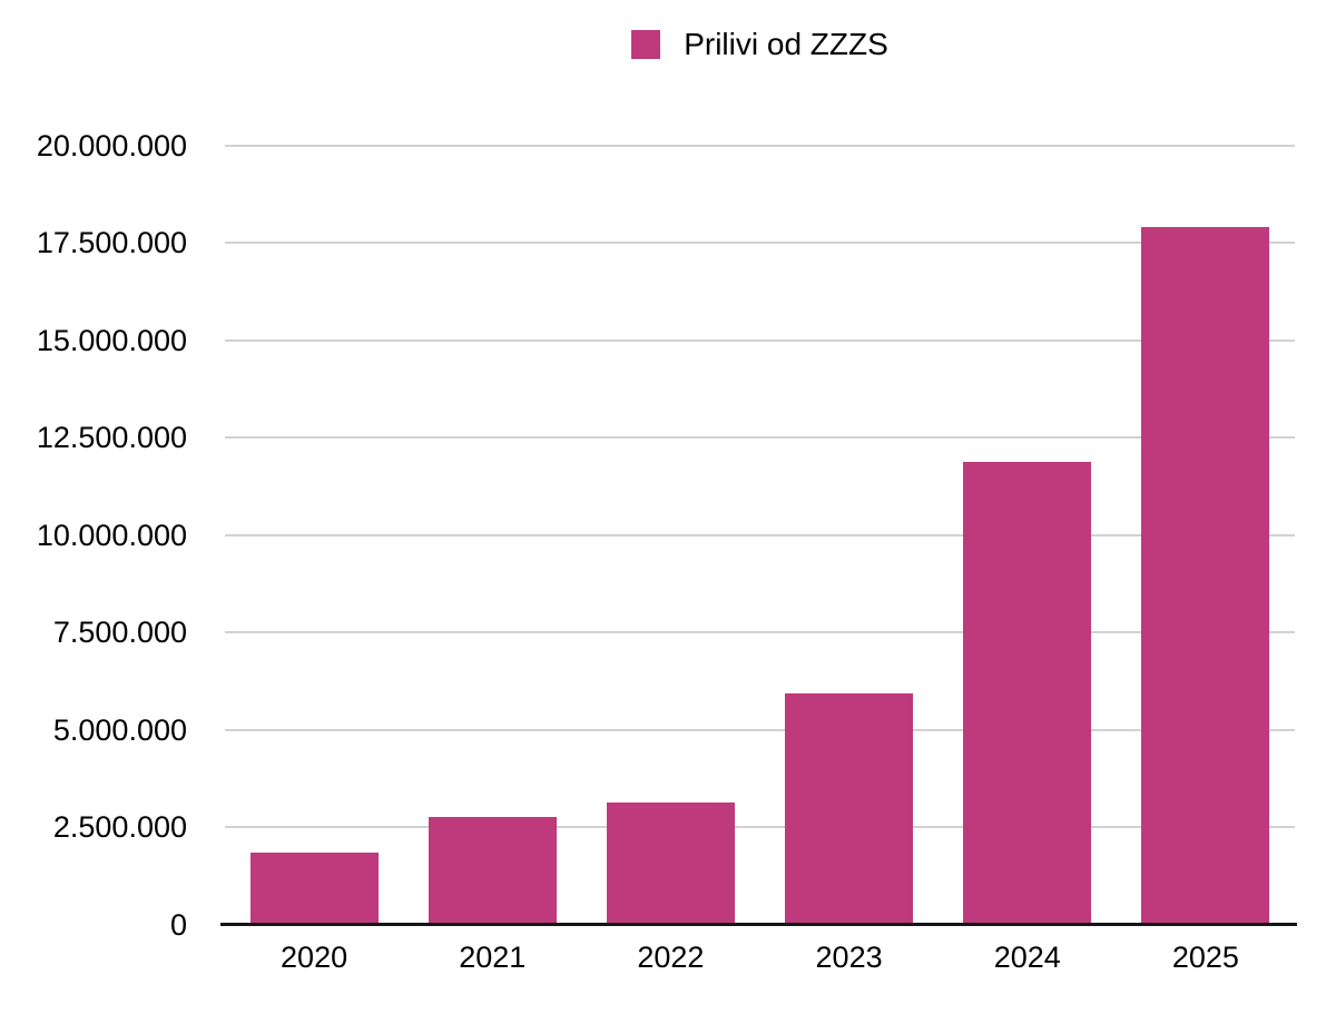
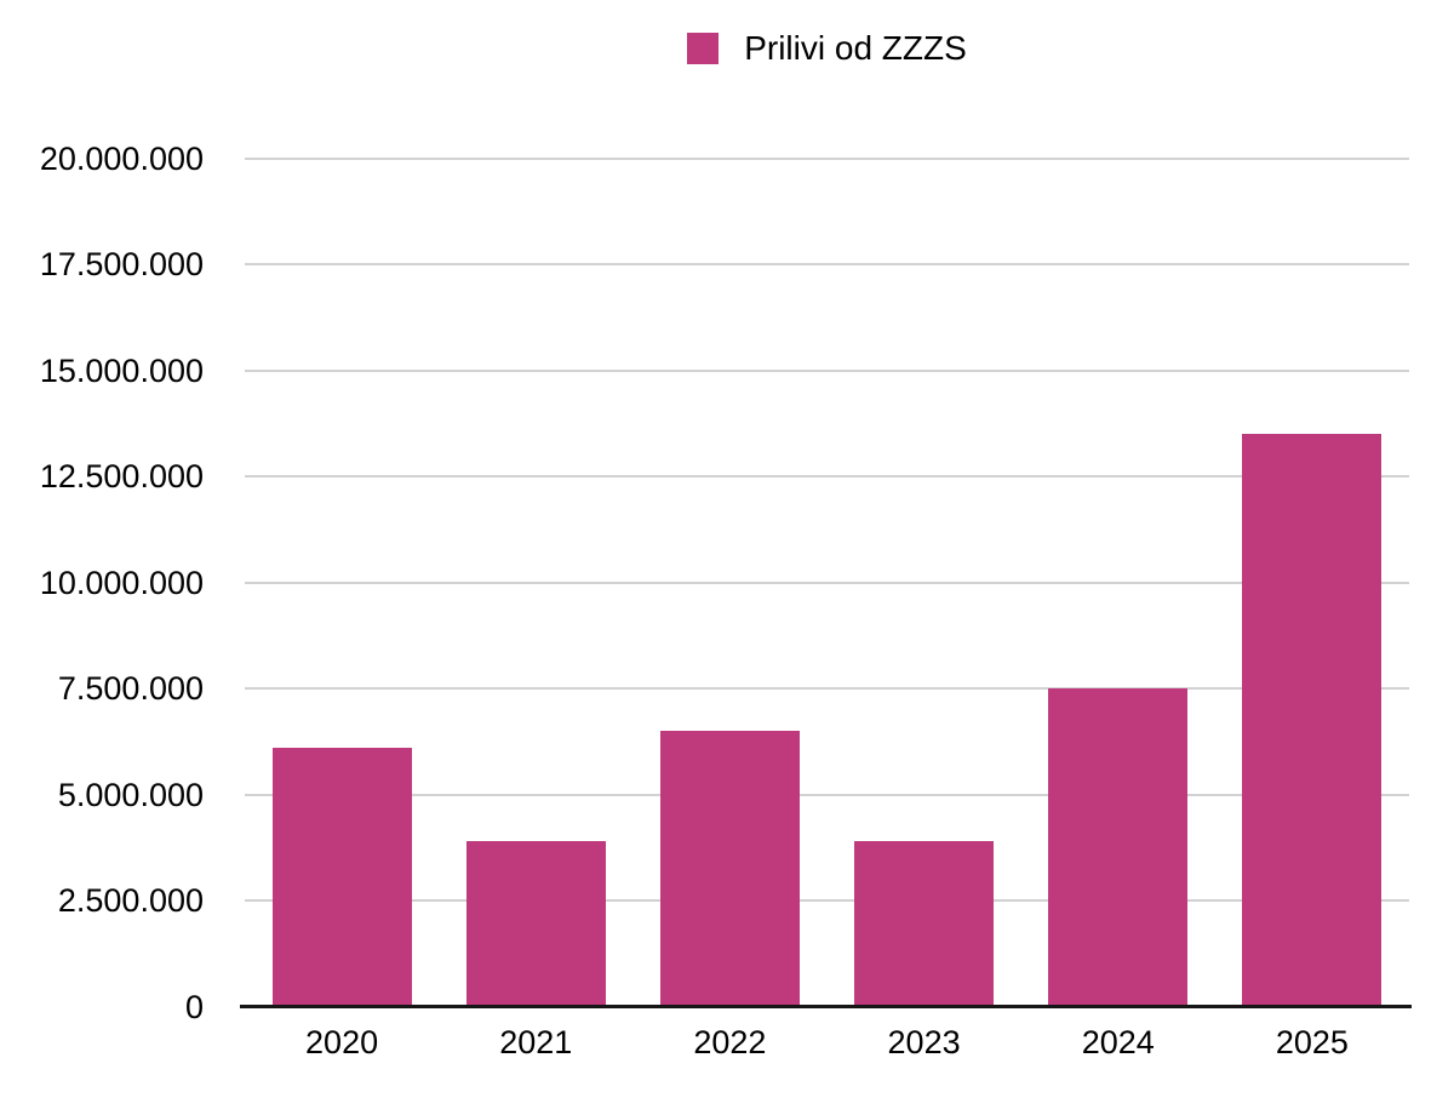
2020: 1800000 -> 6100000
2021: 2800000 -> 3900000
2022: 3100000 -> 6500000
2023: 5900000 -> 3900000
2024: 11900000 -> 7500000
2025: 17900000 -> 13500000
